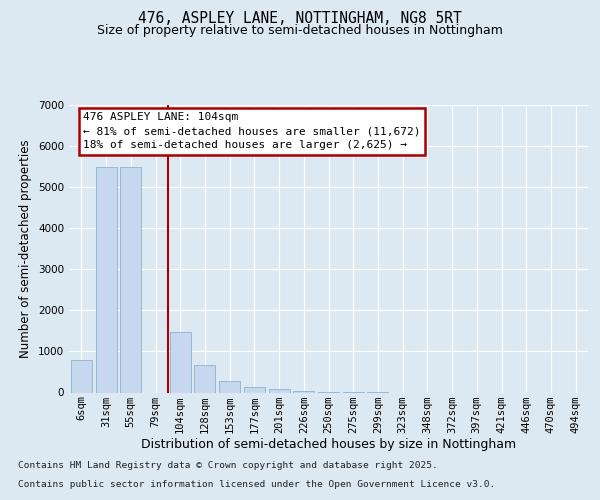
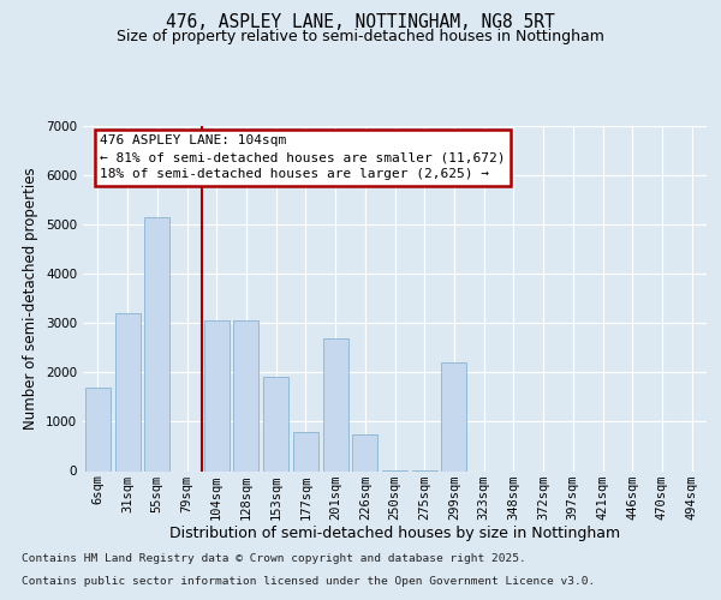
6sqm: 800 -> 1700
31sqm: 5500 -> 3200
55sqm: 5500 -> 5150
104sqm: 1470 -> 3050
128sqm: 670 -> 3050
153sqm: 280 -> 1900
177sqm: 140 -> 800
201sqm: 80 -> 2700
226sqm: 40 -> 750
299sqm: 0 -> 2200
